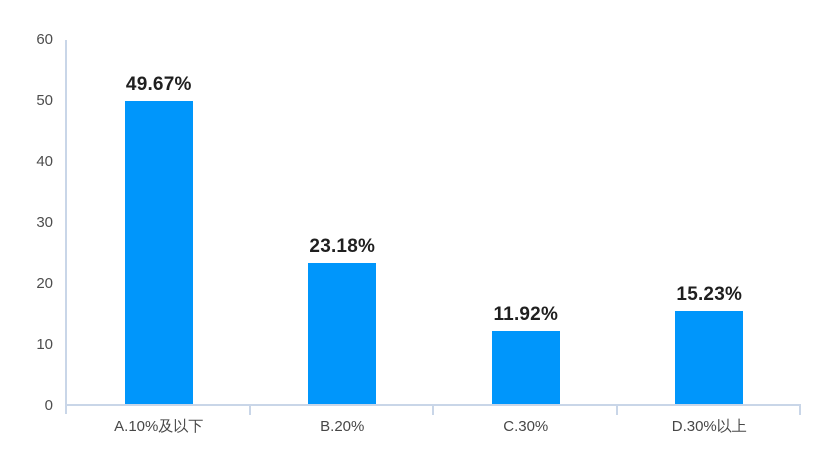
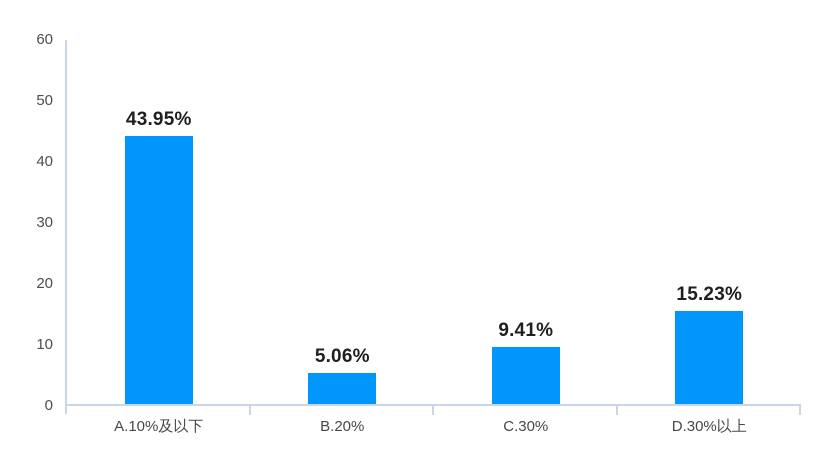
A.10%及以下: 49.67% -> 43.95%
B.20%: 23.18% -> 5.06%
C.30%: 11.92% -> 9.41%
